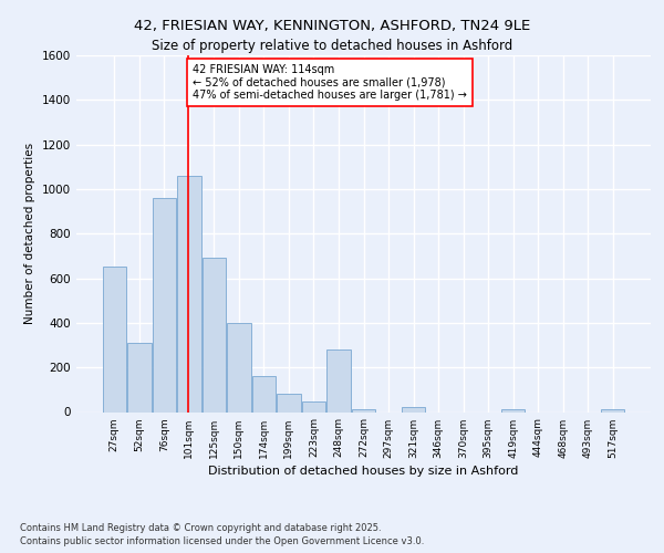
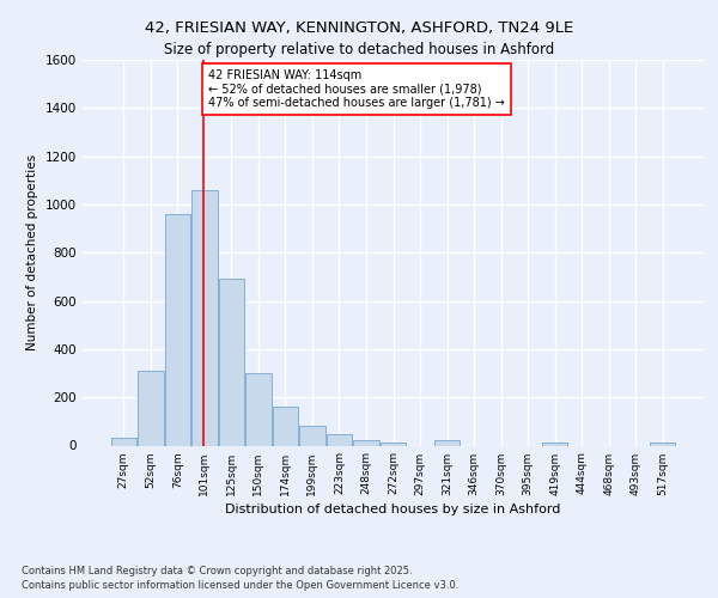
27sqm: 650 -> 30
150sqm: 400 -> 300
248sqm: 280 -> 20
